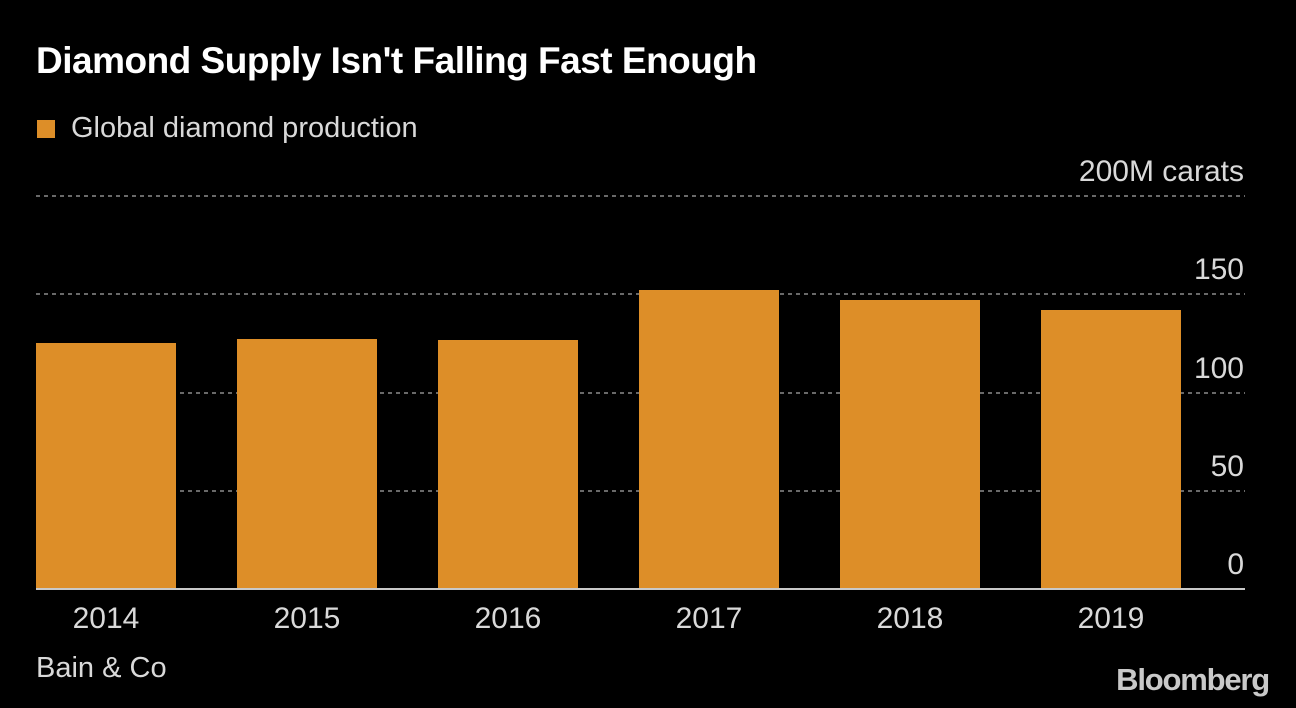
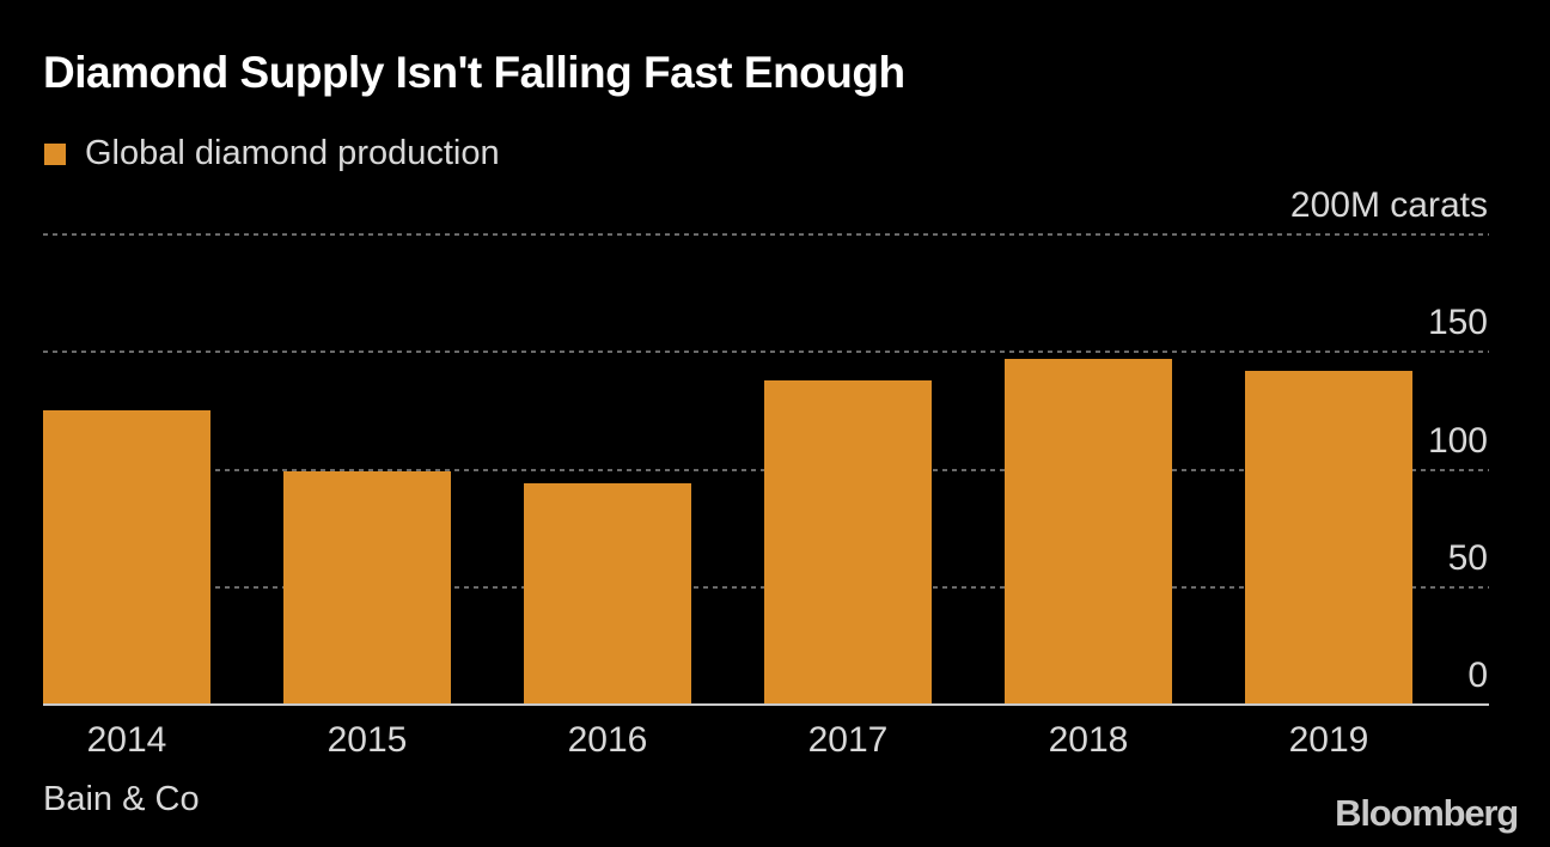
2015: 127 -> 99
2016: 126 -> 94
2017: 152 -> 138
